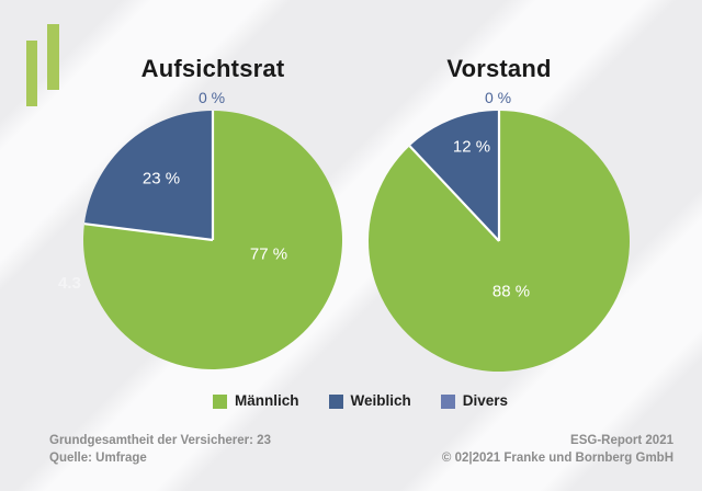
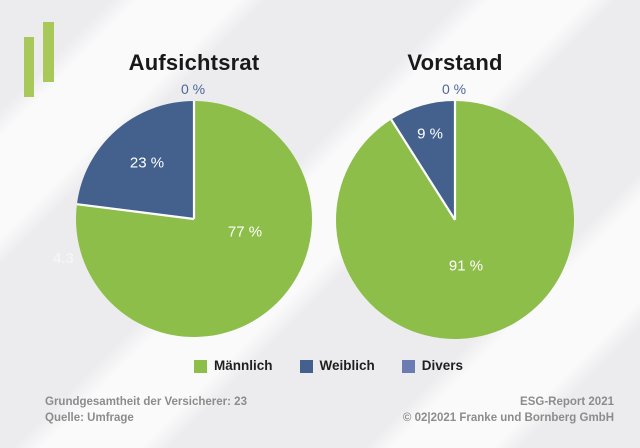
Vorstand/Männlich: 88 -> 91
Vorstand/Weiblich: 12 -> 9
